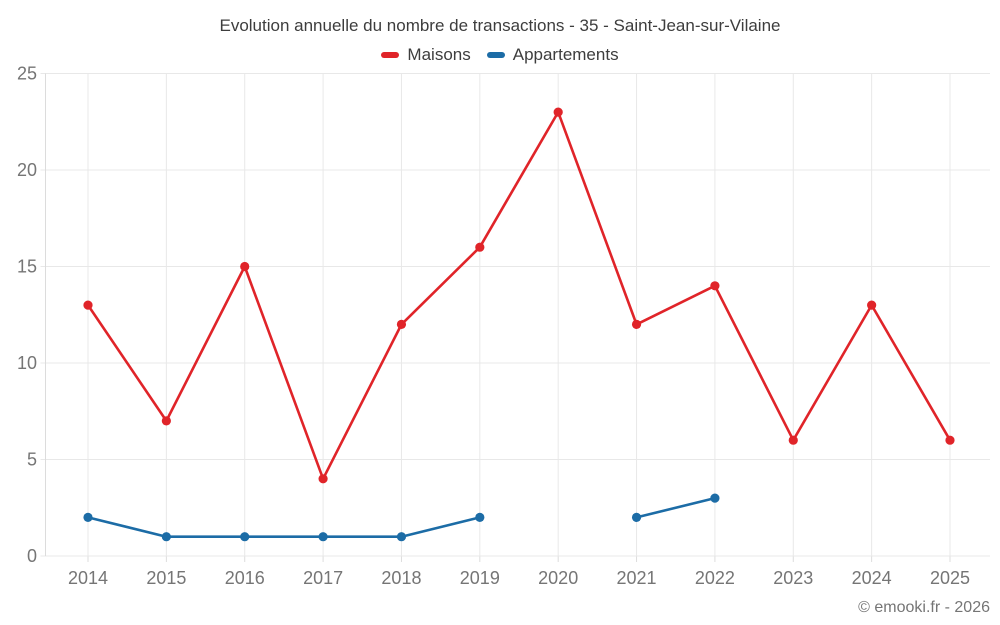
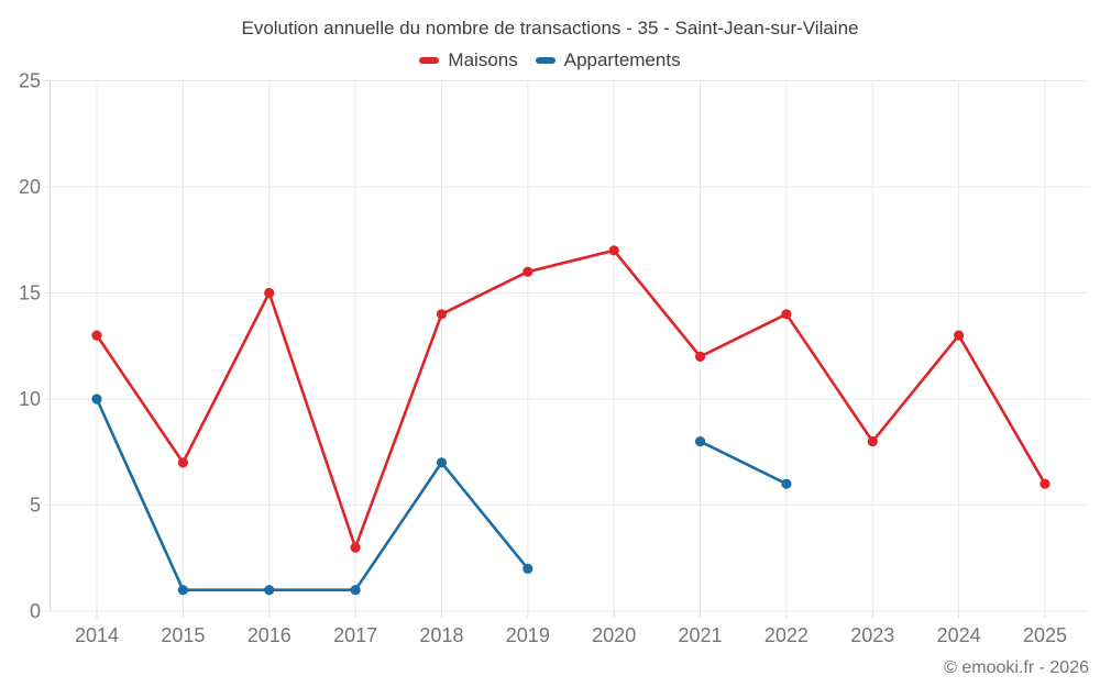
Appartements/2014: 2 -> 10
Maisons/2017: 4 -> 3
Maisons/2018: 12 -> 14
Appartements/2018: 1 -> 7
Maisons/2020: 23 -> 17
Appartements/2021: 2 -> 8
Appartements/2022: 3 -> 6
Maisons/2023: 6 -> 8
